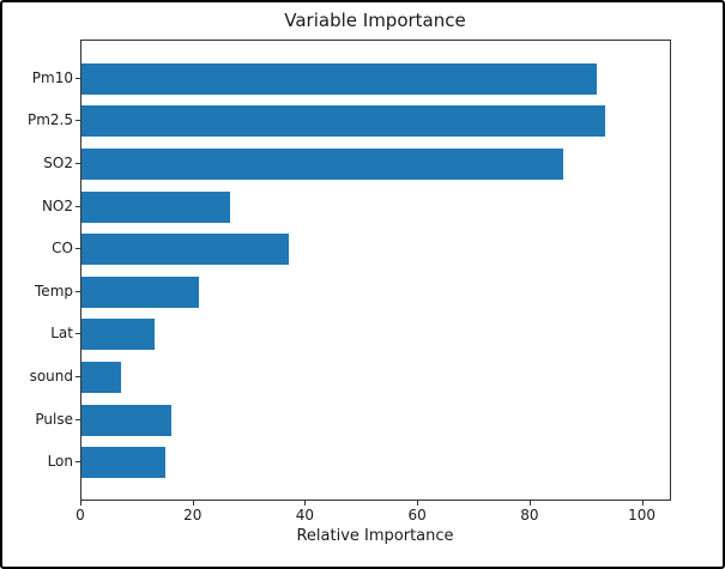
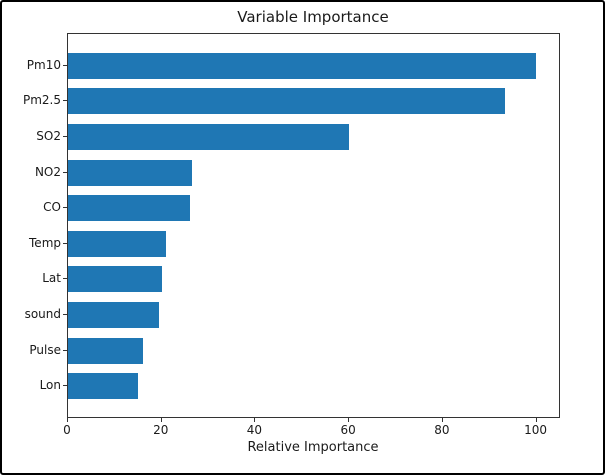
Pm10: 92 -> 100
SO2: 86 -> 60
CO: 37 -> 26
Lat: 13 -> 20
sound: 7 -> 20
